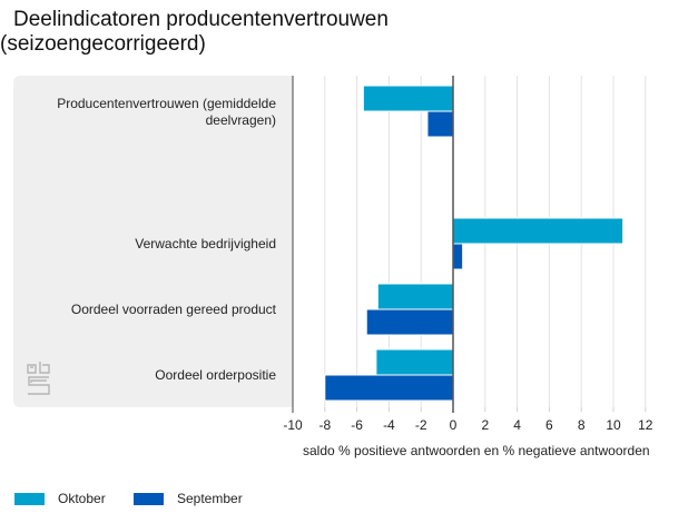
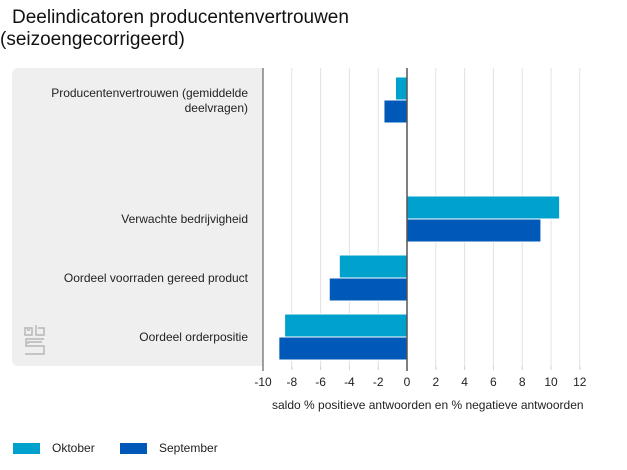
Oktober/Producentenvertrouwen (gemiddelde deelvragen): -5.6 -> -0.8
September/Verwachte bedrijvigheid: 0.6 -> 9.3
Oktober/Oordeel orderpositie: -4.8 -> -8.5
September/Oordeel orderpositie: -8.0 -> -8.9
